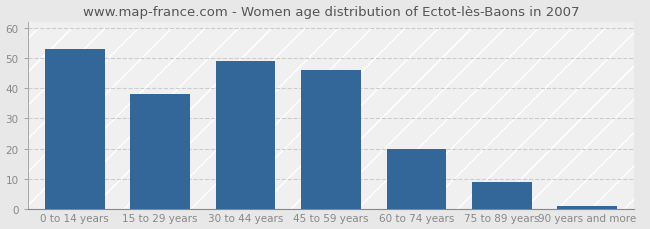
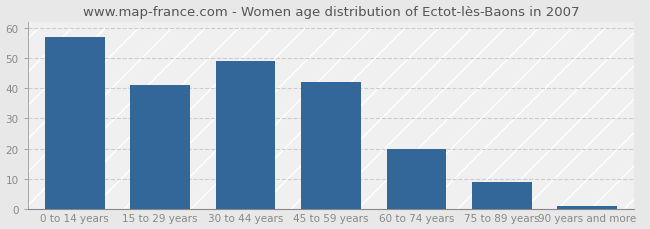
0 to 14 years: 53 -> 57
15 to 29 years: 38 -> 41
45 to 59 years: 46 -> 42
